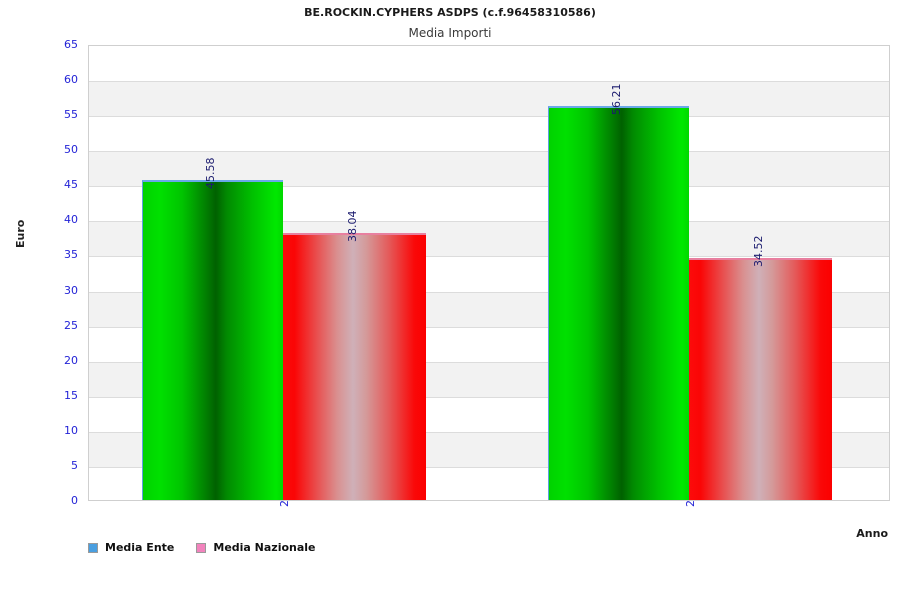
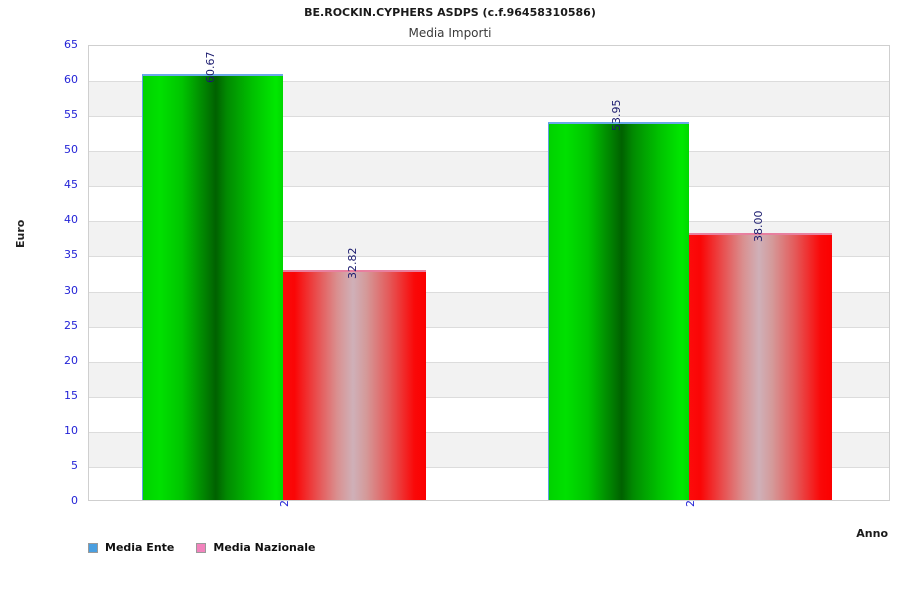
Media Ente/2023: 45.58 -> 60.67
Media Nazionale/2023: 38.04 -> 32.82
Media Ente/2024: 56.21 -> 53.95
Media Nazionale/2024: 34.52 -> 38.00
